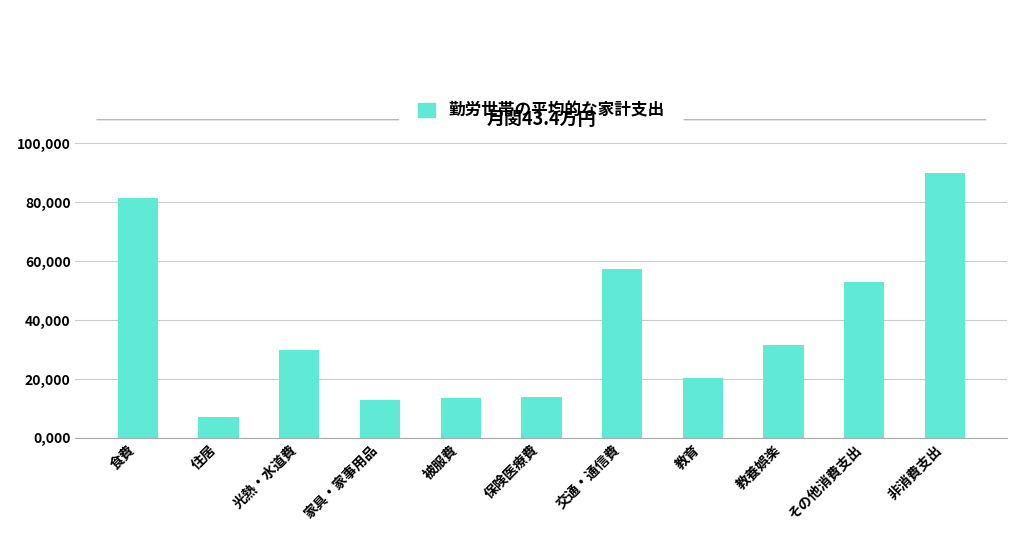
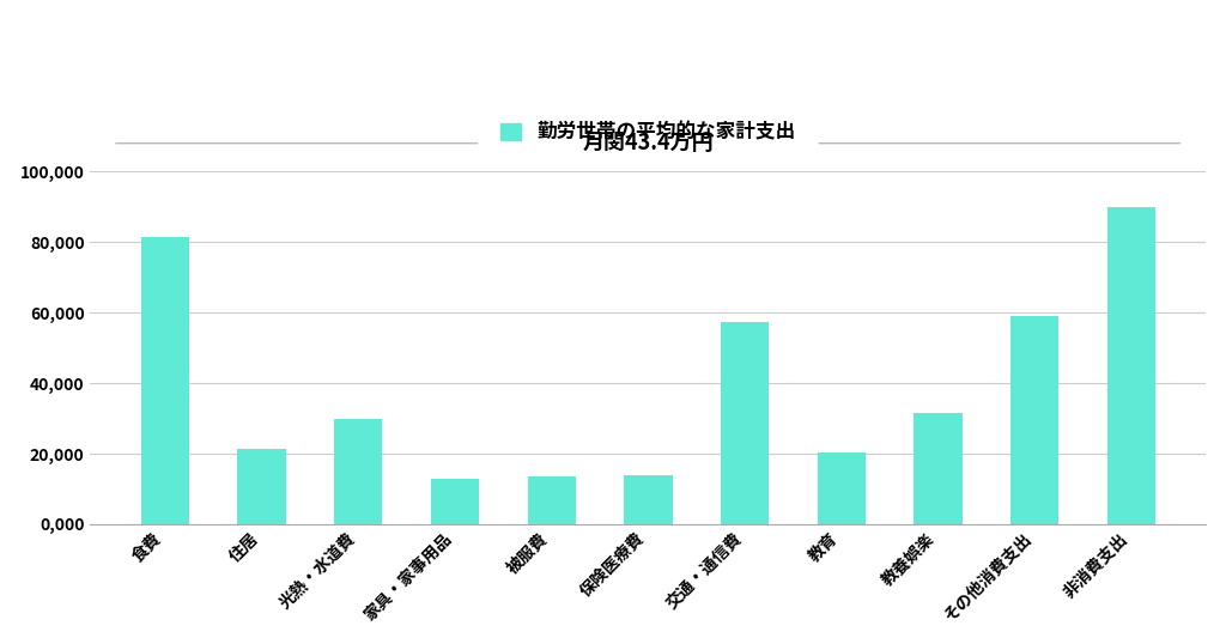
住居: 7,000 -> 21,500
その他消費支出: 53,000 -> 59,000
